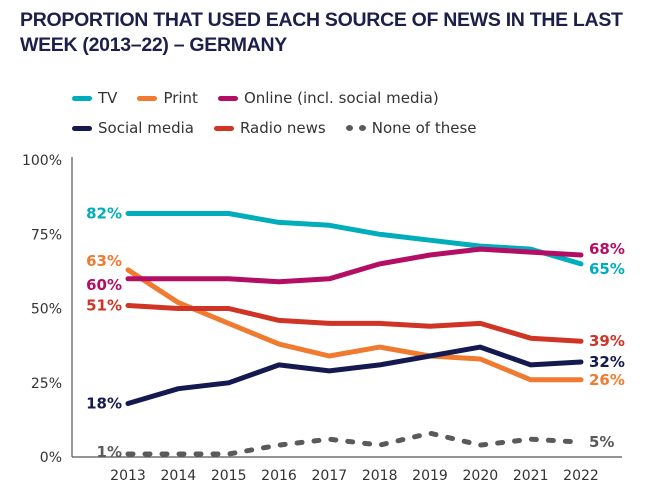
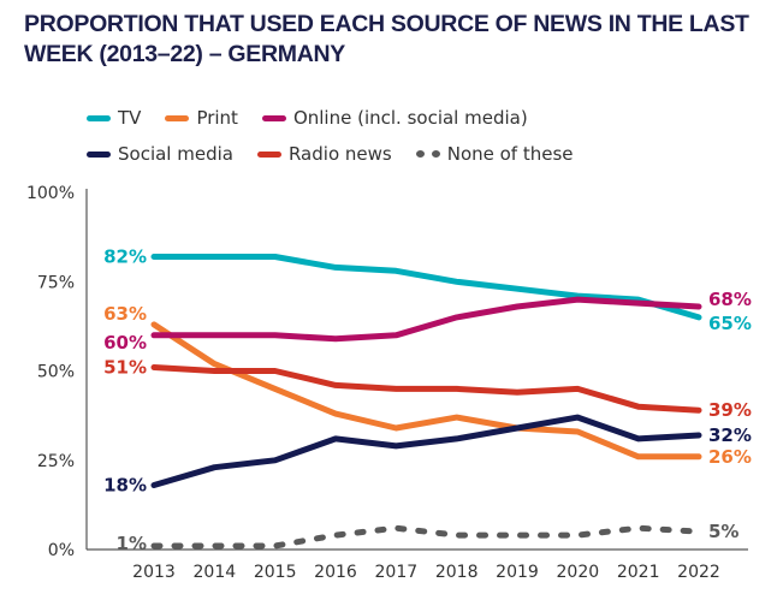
None of these/2019: 8% -> 4%
